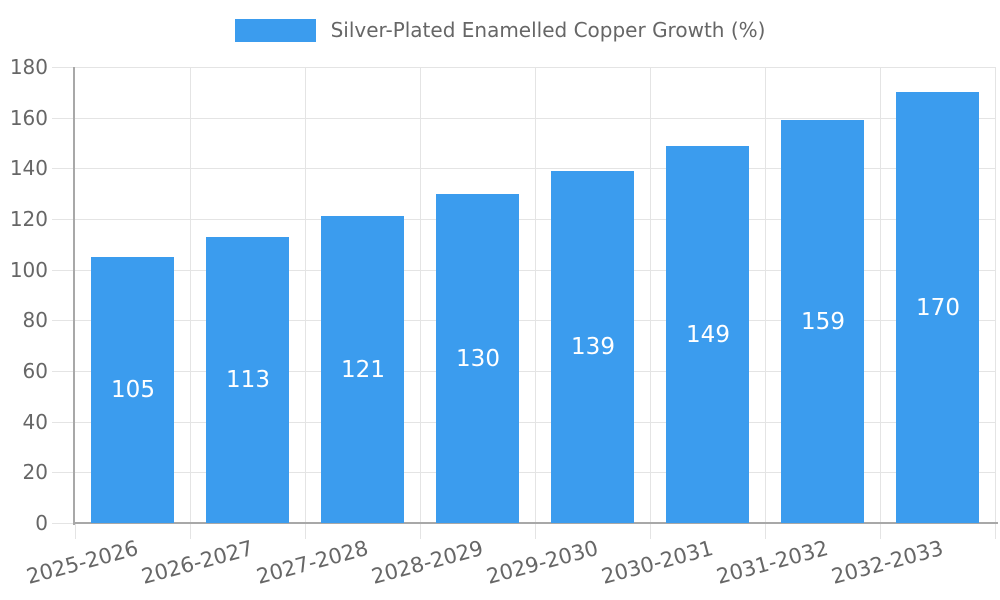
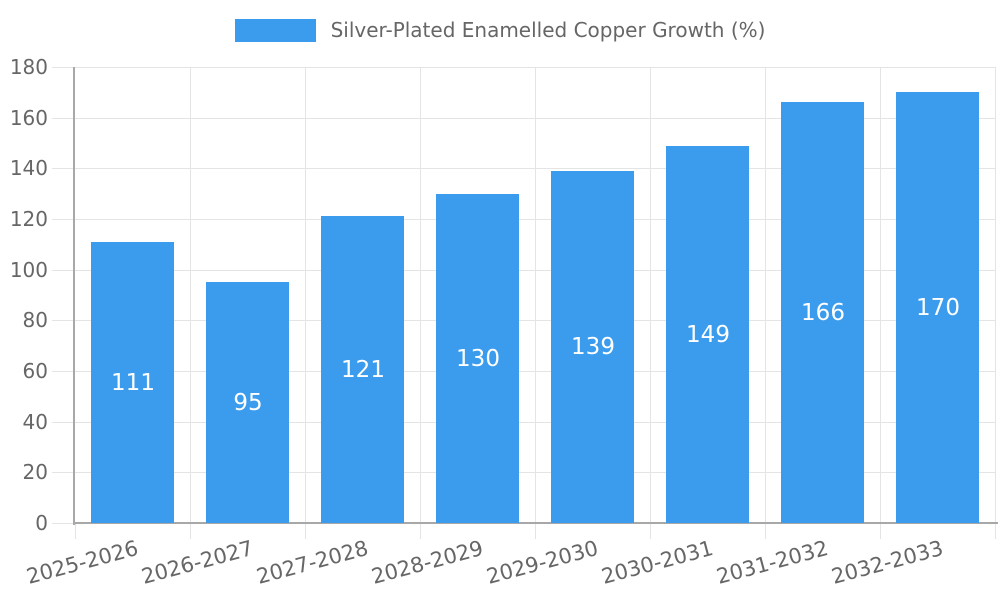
2025-2026: 105 -> 111
2026-2027: 113 -> 95
2031-2032: 159 -> 166
